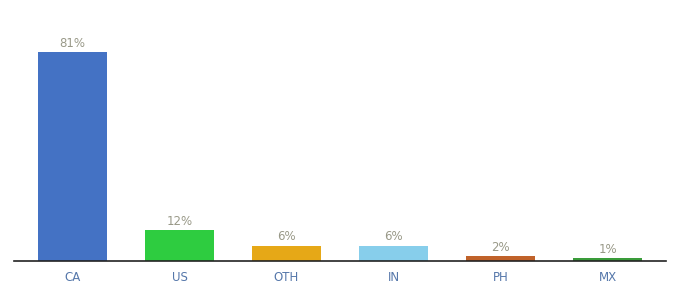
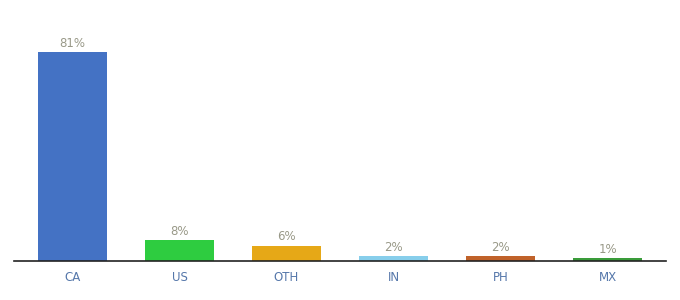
US: 12% -> 8%
IN: 6% -> 2%
